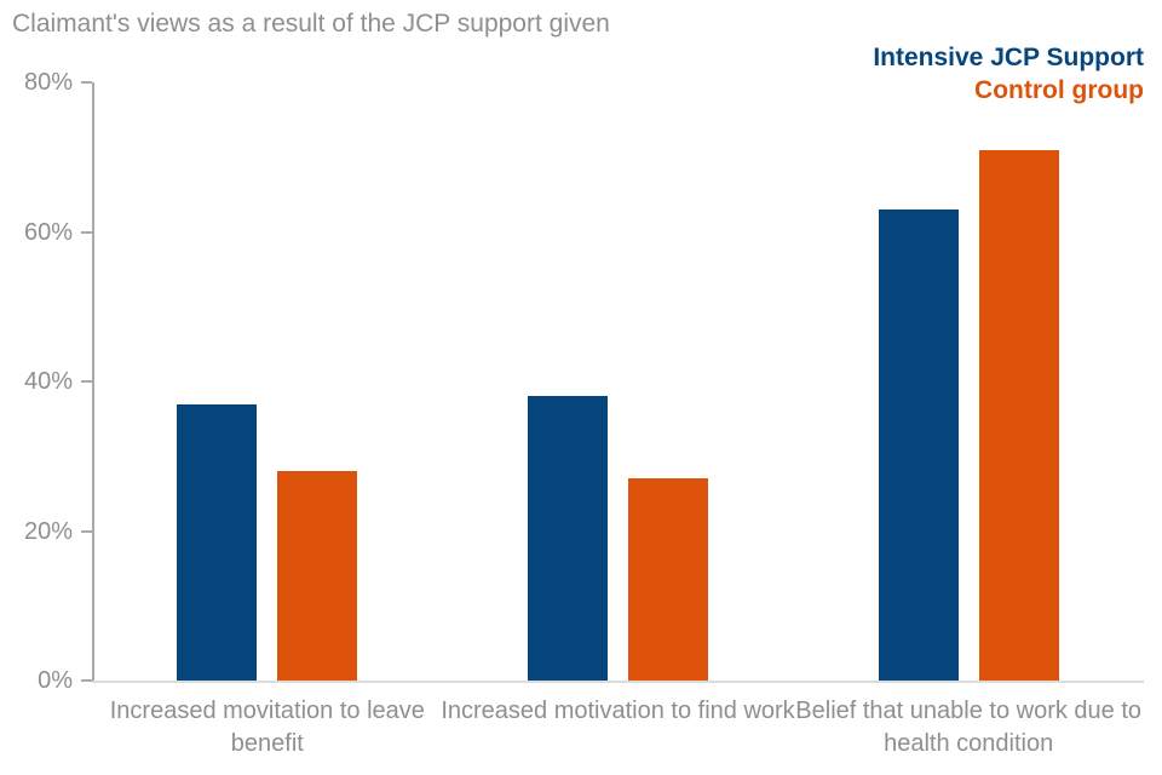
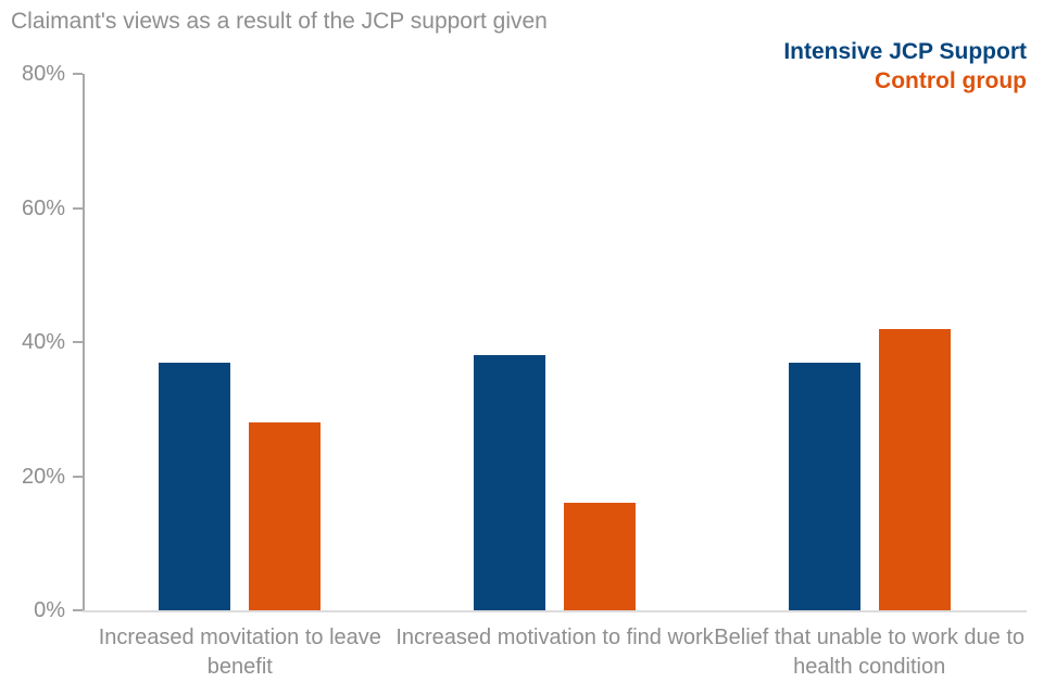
Control group/Increased motivation to find work: 27% -> 16%
Intensive JCP Support/Belief that unable to work due to health condition: 63% -> 37%
Control group/Belief that unable to work due to health condition: 71% -> 42%
